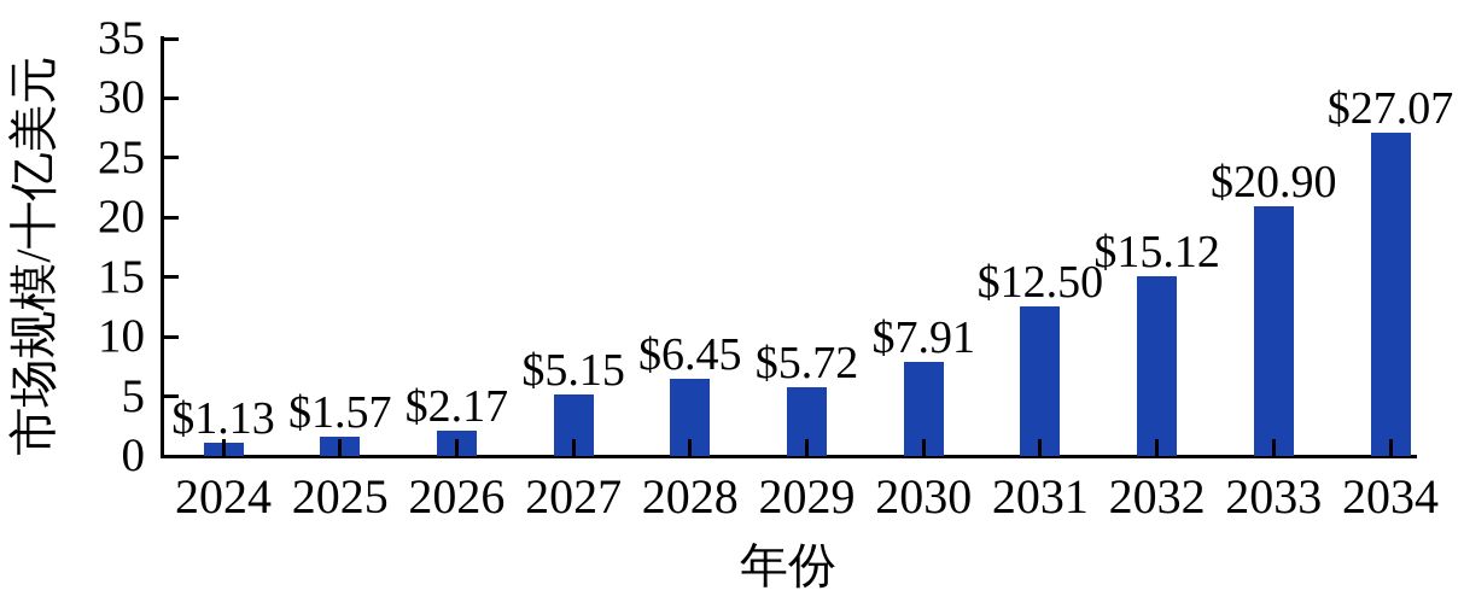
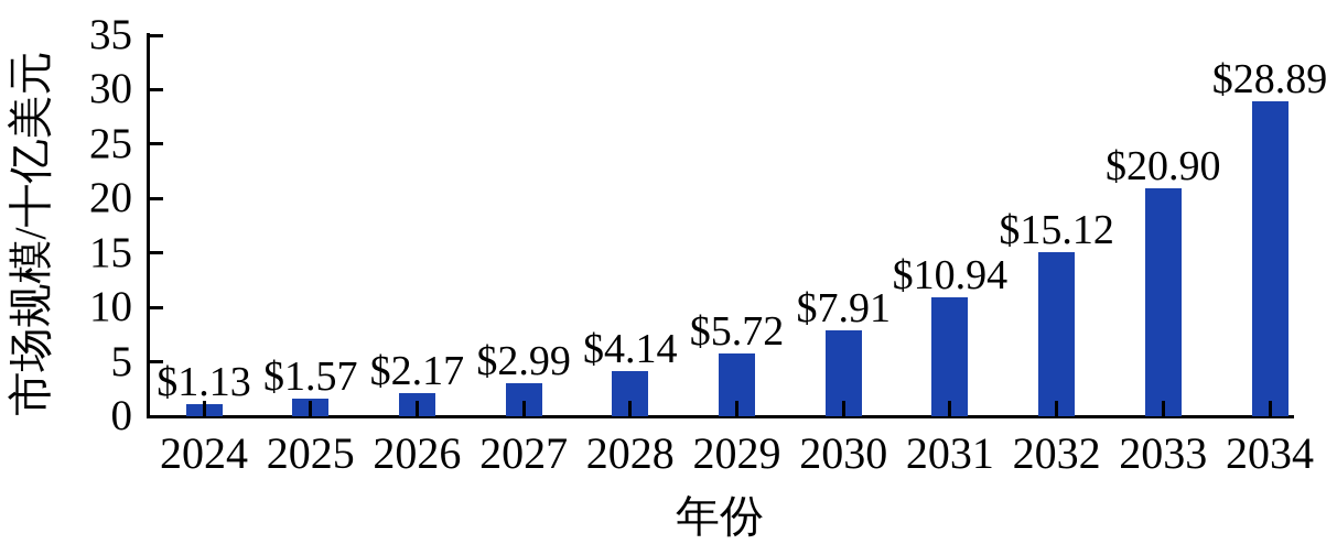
2027: $5.15 -> $2.99
2028: $6.45 -> $4.14
2031: $12.50 -> $10.94
2034: $27.07 -> $28.89
